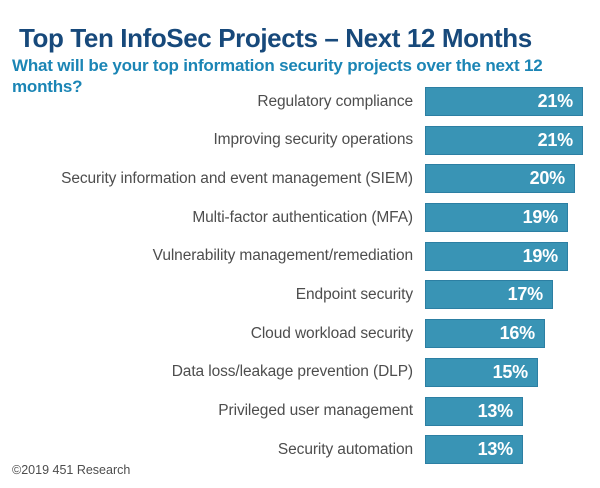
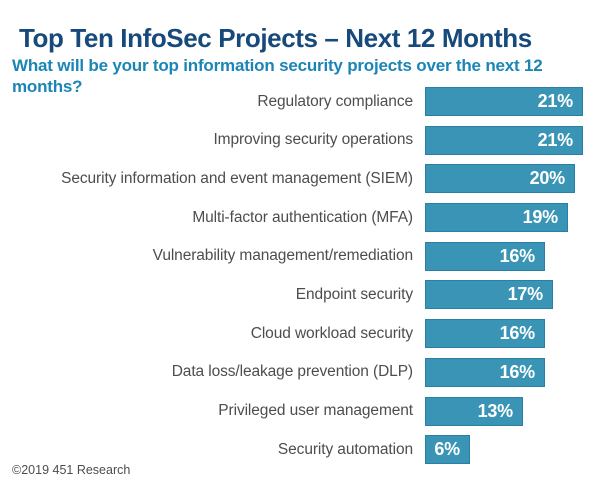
Vulnerability management/remediation: 19% -> 16%
Data loss/leakage prevention (DLP): 15% -> 16%
Security automation: 13% -> 6%
